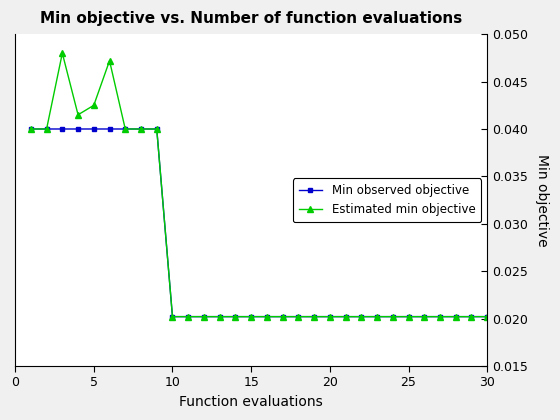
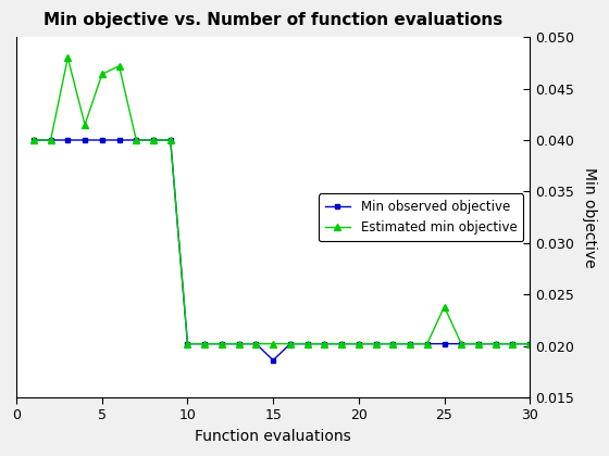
Estimated min objective/5: 0.0425 -> 0.0464
Min observed objective/15: 0.0202 -> 0.0186
Estimated min objective/25: 0.0202 -> 0.0238
